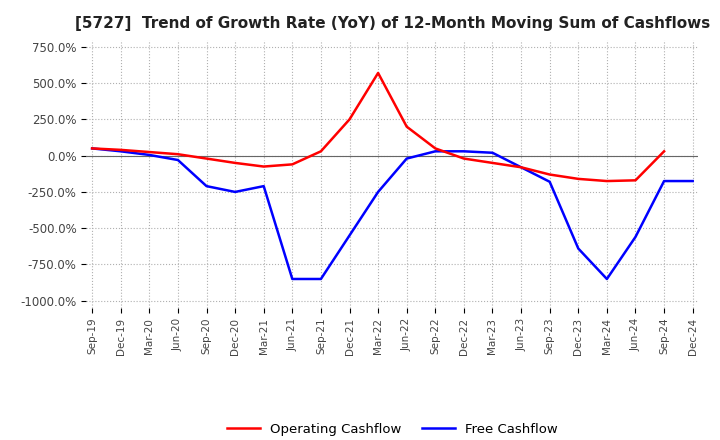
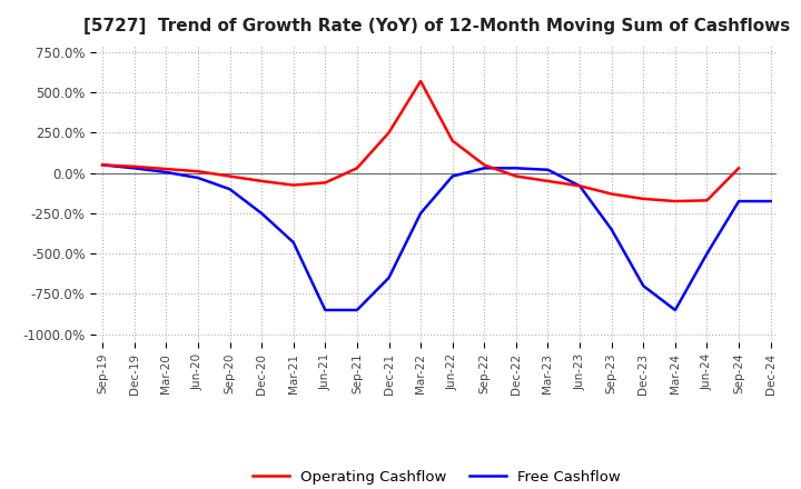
Free Cashflow/Sep-20: -210% -> -100%
Free Cashflow/Mar-21: -210% -> -430%
Free Cashflow/Dec-21: -550% -> -650%
Free Cashflow/Sep-23: -180% -> -350%
Free Cashflow/Dec-23: -640% -> -700%
Free Cashflow/Jun-24: -560% -> -500%
